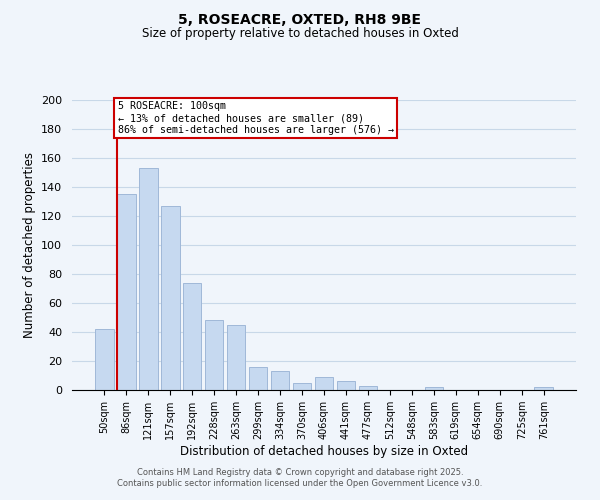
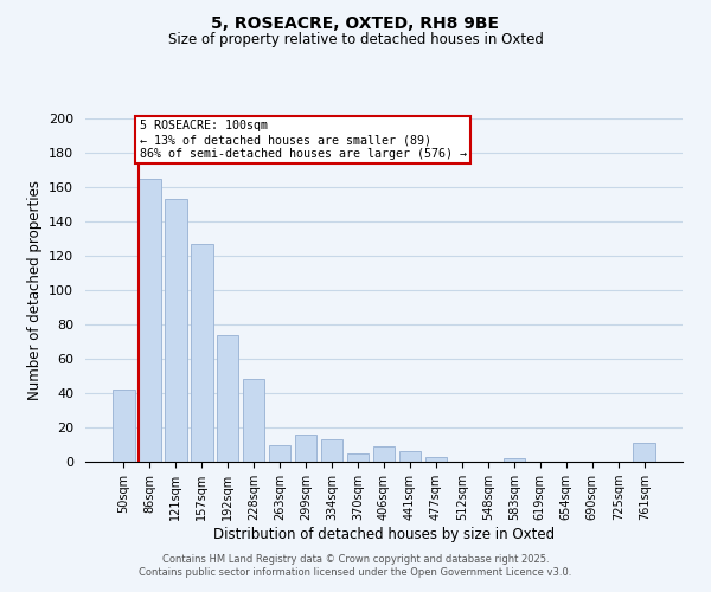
86sqm: 135 -> 165
263sqm: 45 -> 10
761sqm: 2 -> 11
